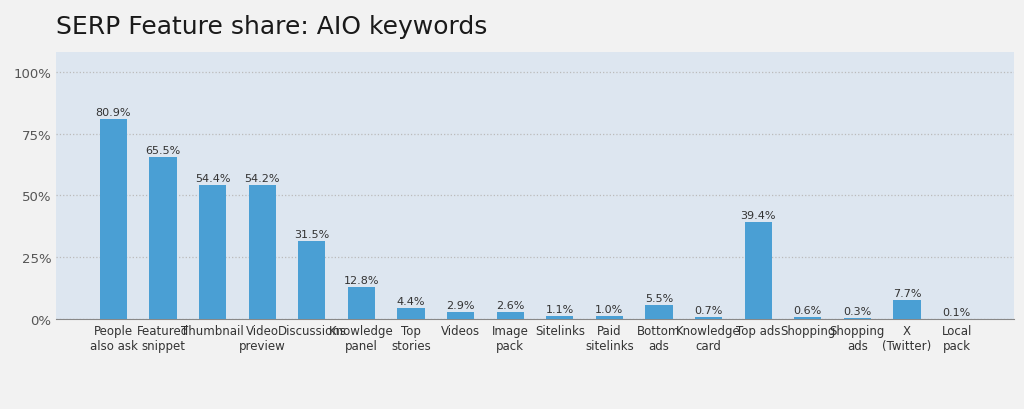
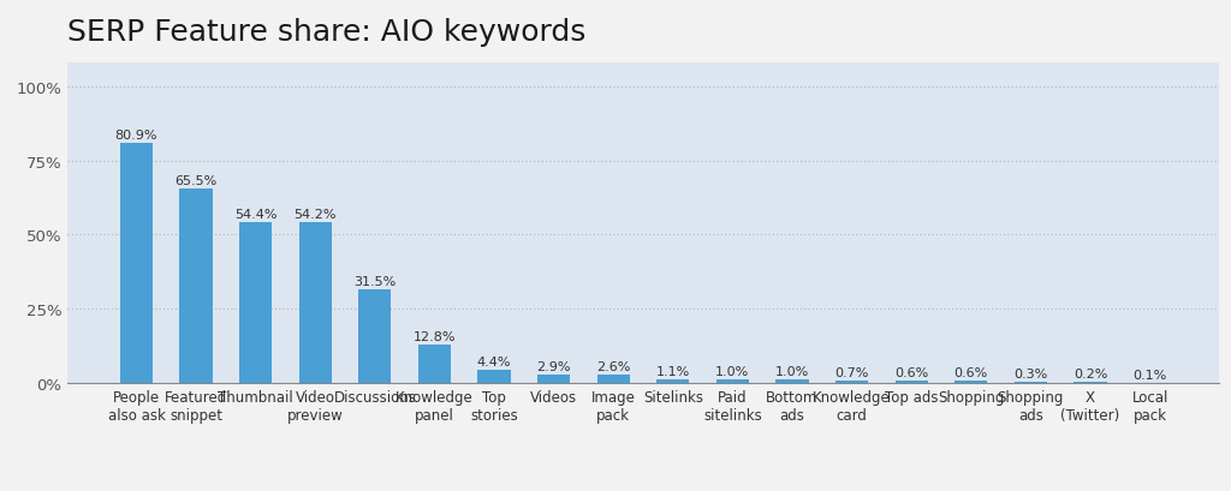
Bottom ads: 5.5% -> 1.0%
Top ads: 39.4% -> 0.6%
X (Twitter): 7.7% -> 0.2%
